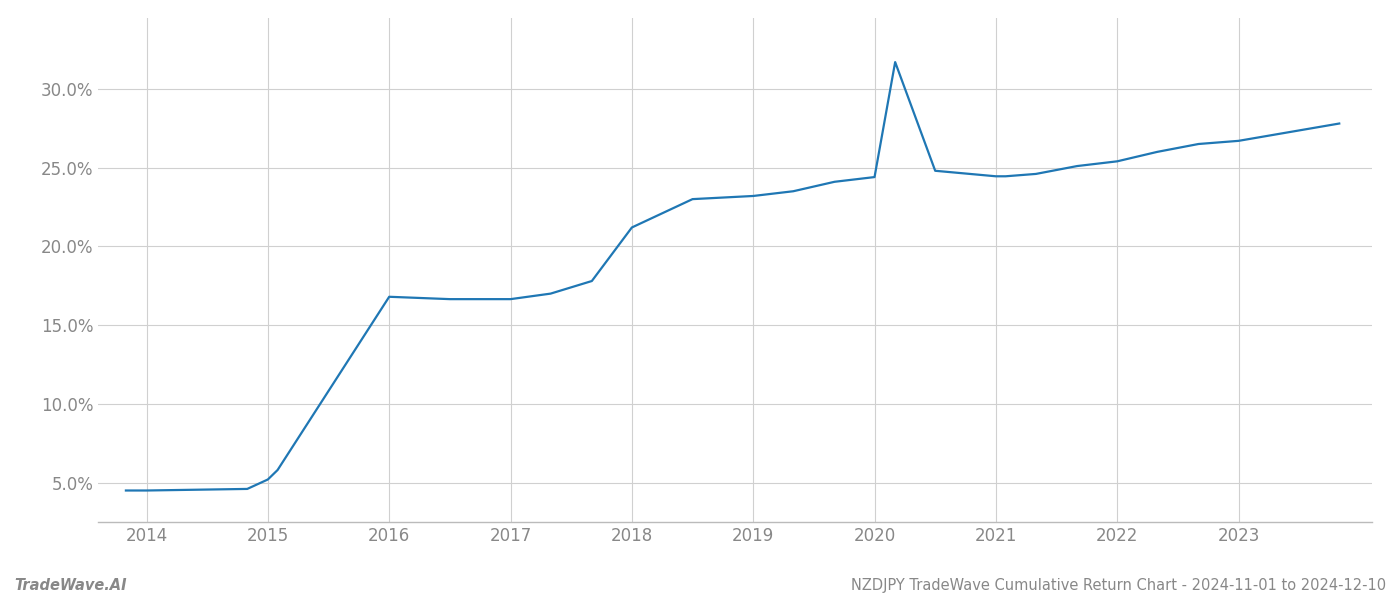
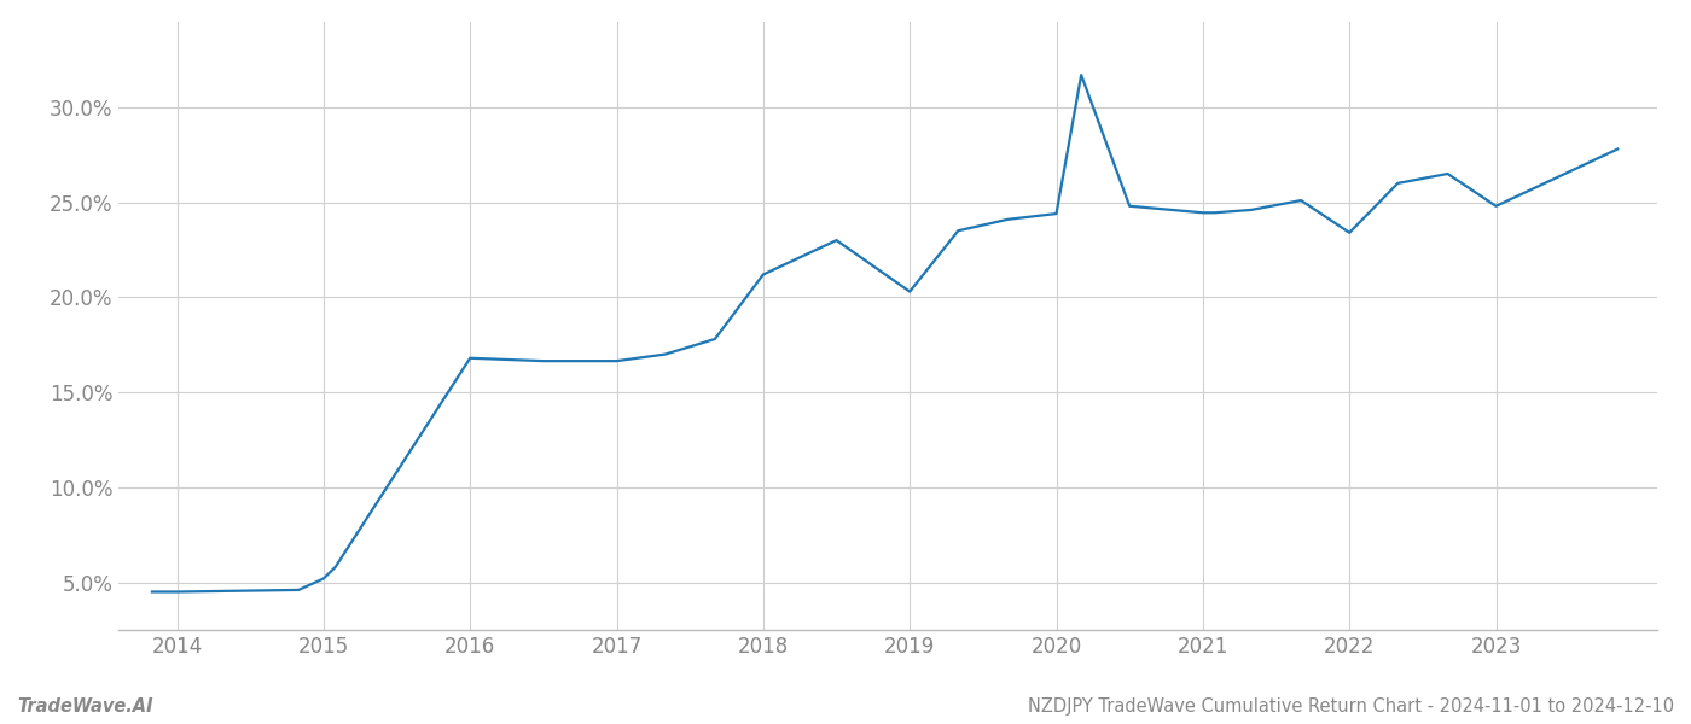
2019: 23.2% -> 20.3%
2022: 25.4% -> 23.4%
2023: 26.7% -> 24.8%
